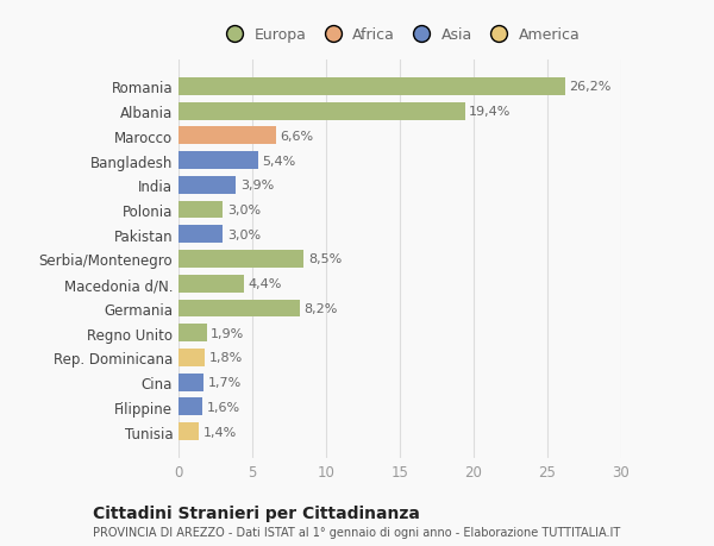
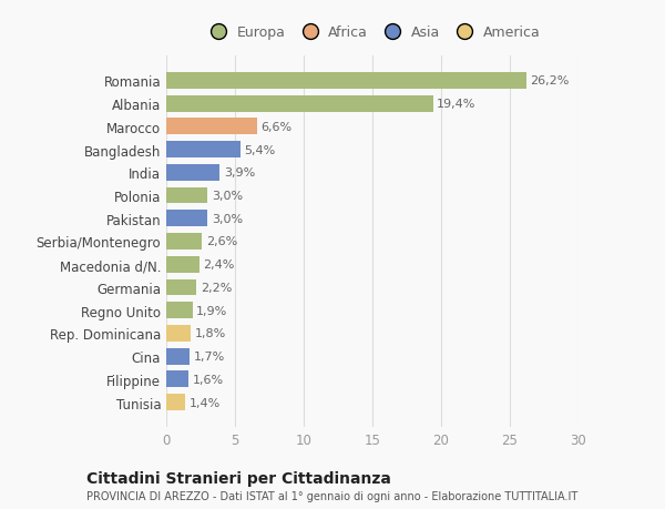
Serbia/Montenegro: 8,5% -> 2,6%
Macedonia d/N.: 4,4% -> 2,4%
Germania: 8,2% -> 2,2%
